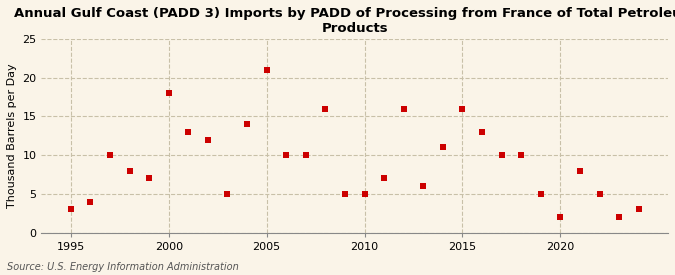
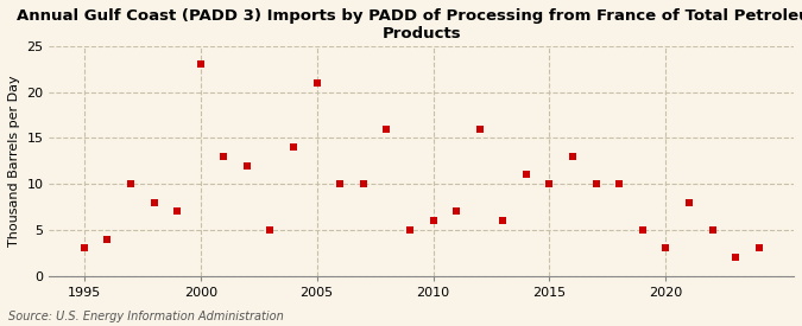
2000: 18 -> 23
2010: 5 -> 6
2015: 16 -> 10
2020: 2 -> 3
